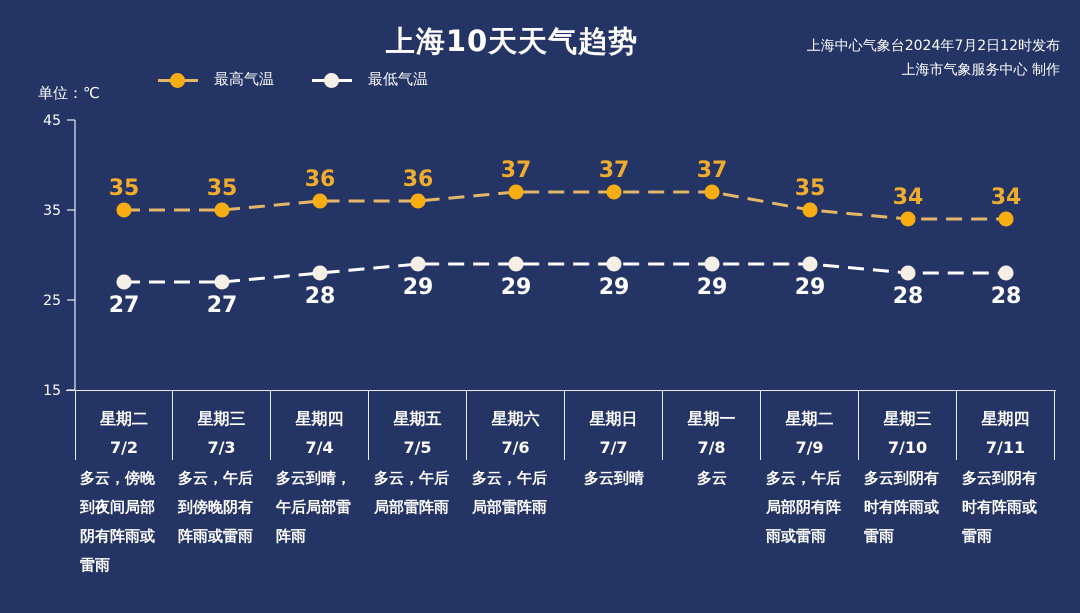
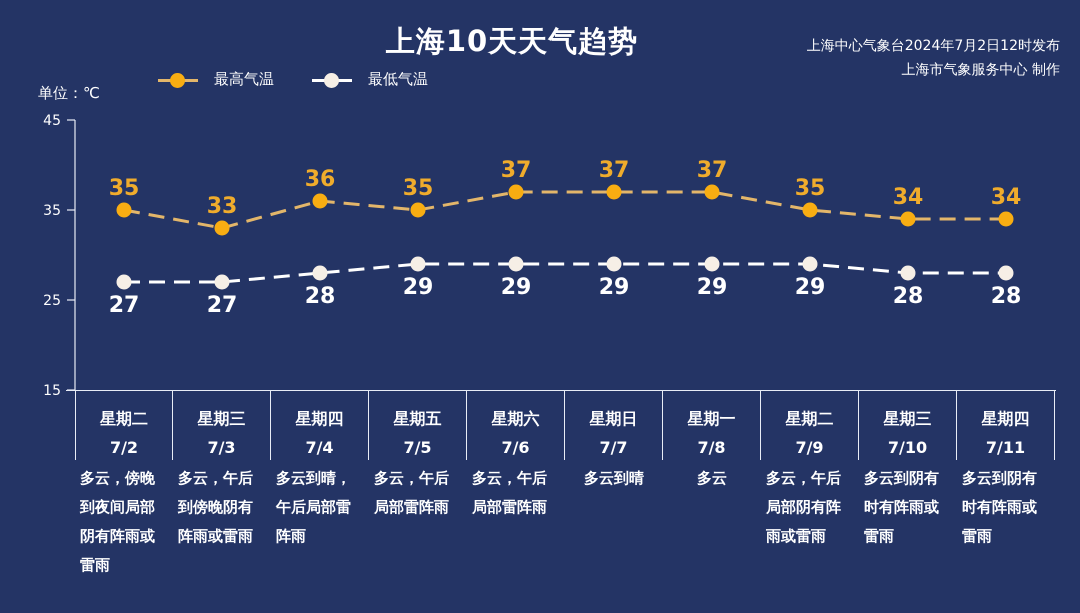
最高气温/7/3: 35 -> 33
最高气温/7/5: 36 -> 35
